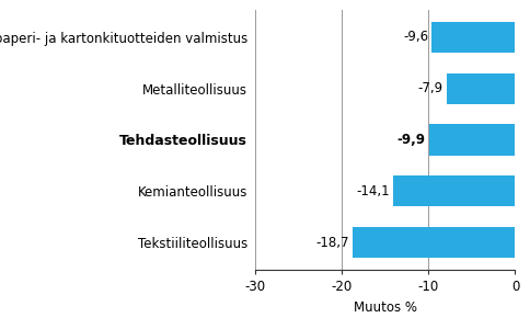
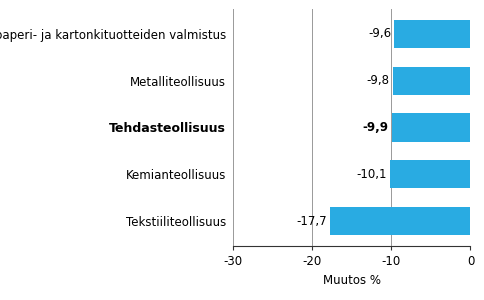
Metalliteollisuus: -7,9 -> -9,8
Kemianteollisuus: -14,1 -> -10,1
Tekstiiliteollisuus: -18,7 -> -17,7
